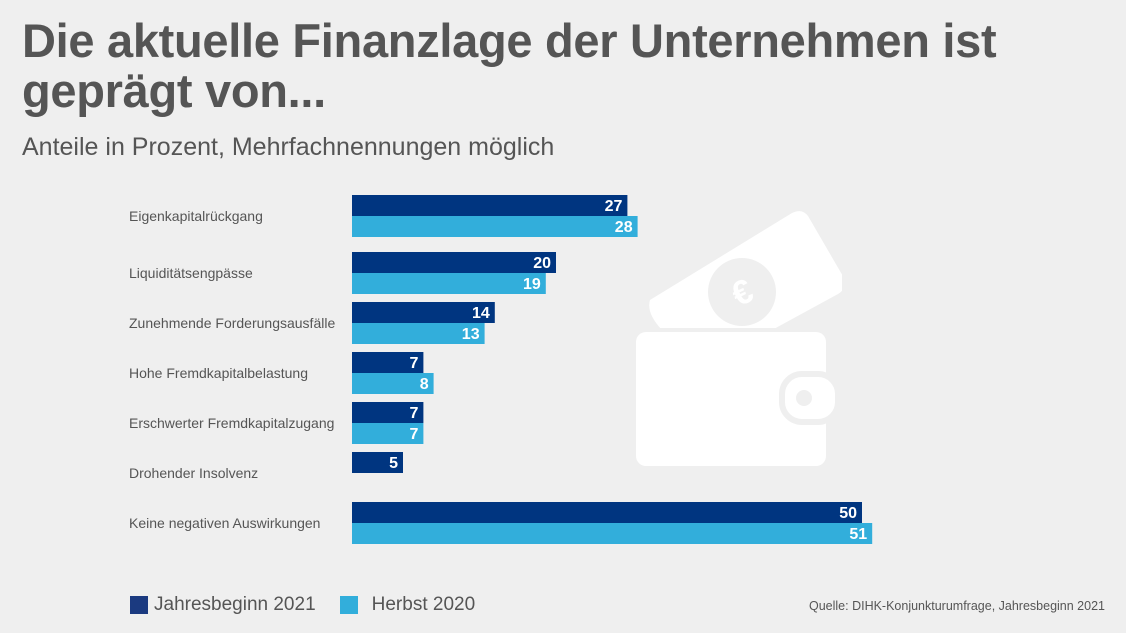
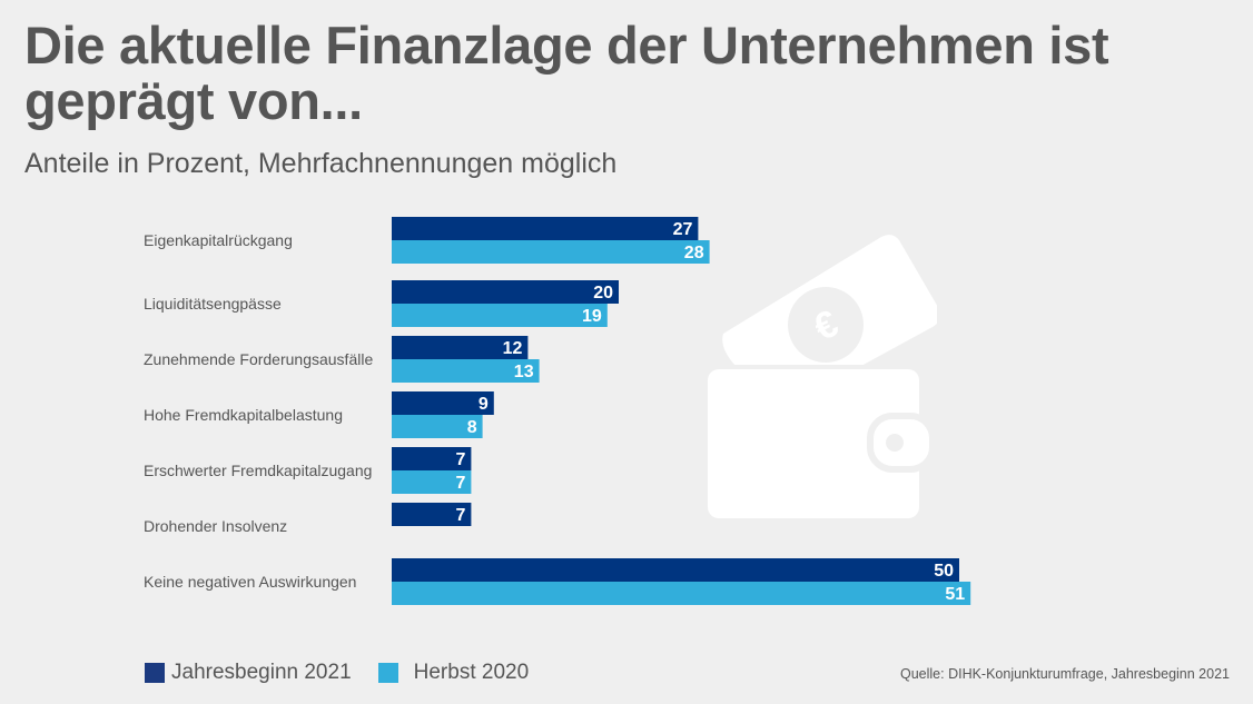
Jahresbeginn 2021/Zunehmende Forderungsausfälle: 14 -> 12
Jahresbeginn 2021/Hohe Fremdkapitalbelastung: 7 -> 9
Jahresbeginn 2021/Drohender Insolvenz: 5 -> 7
